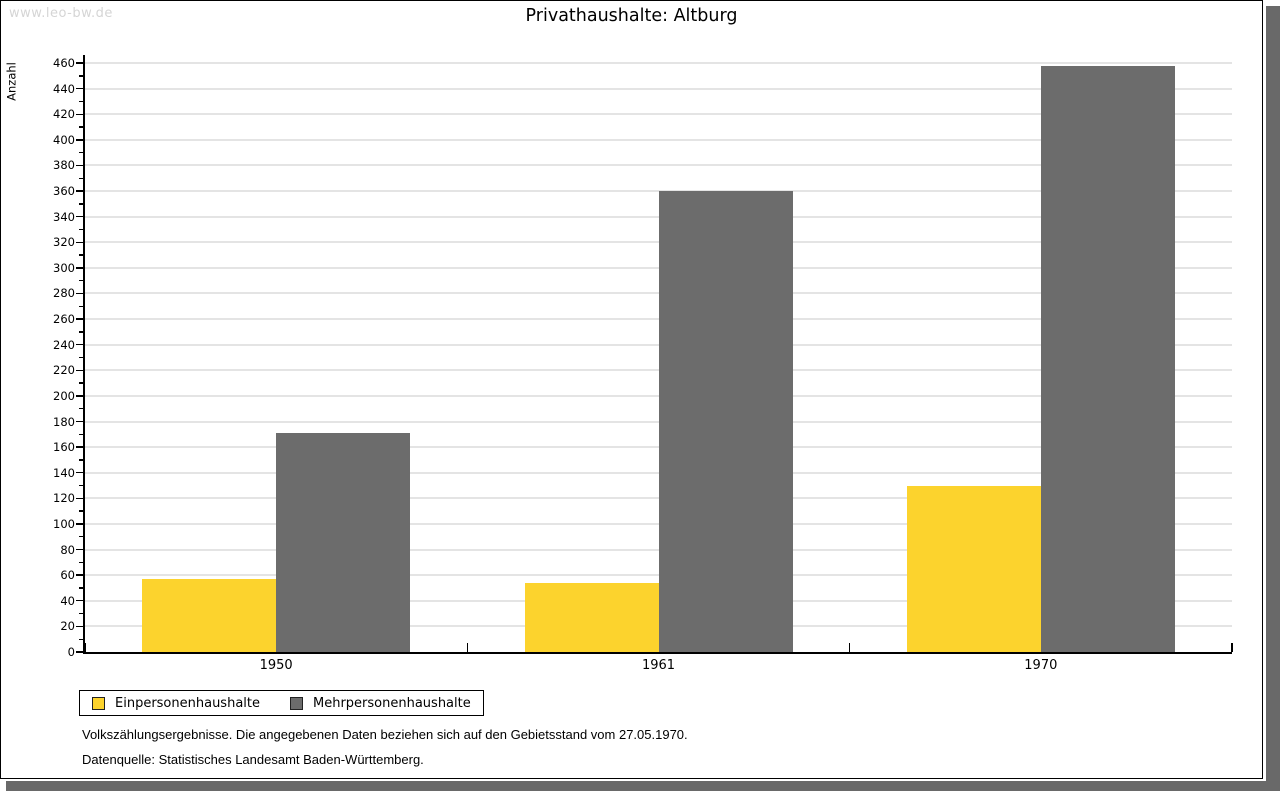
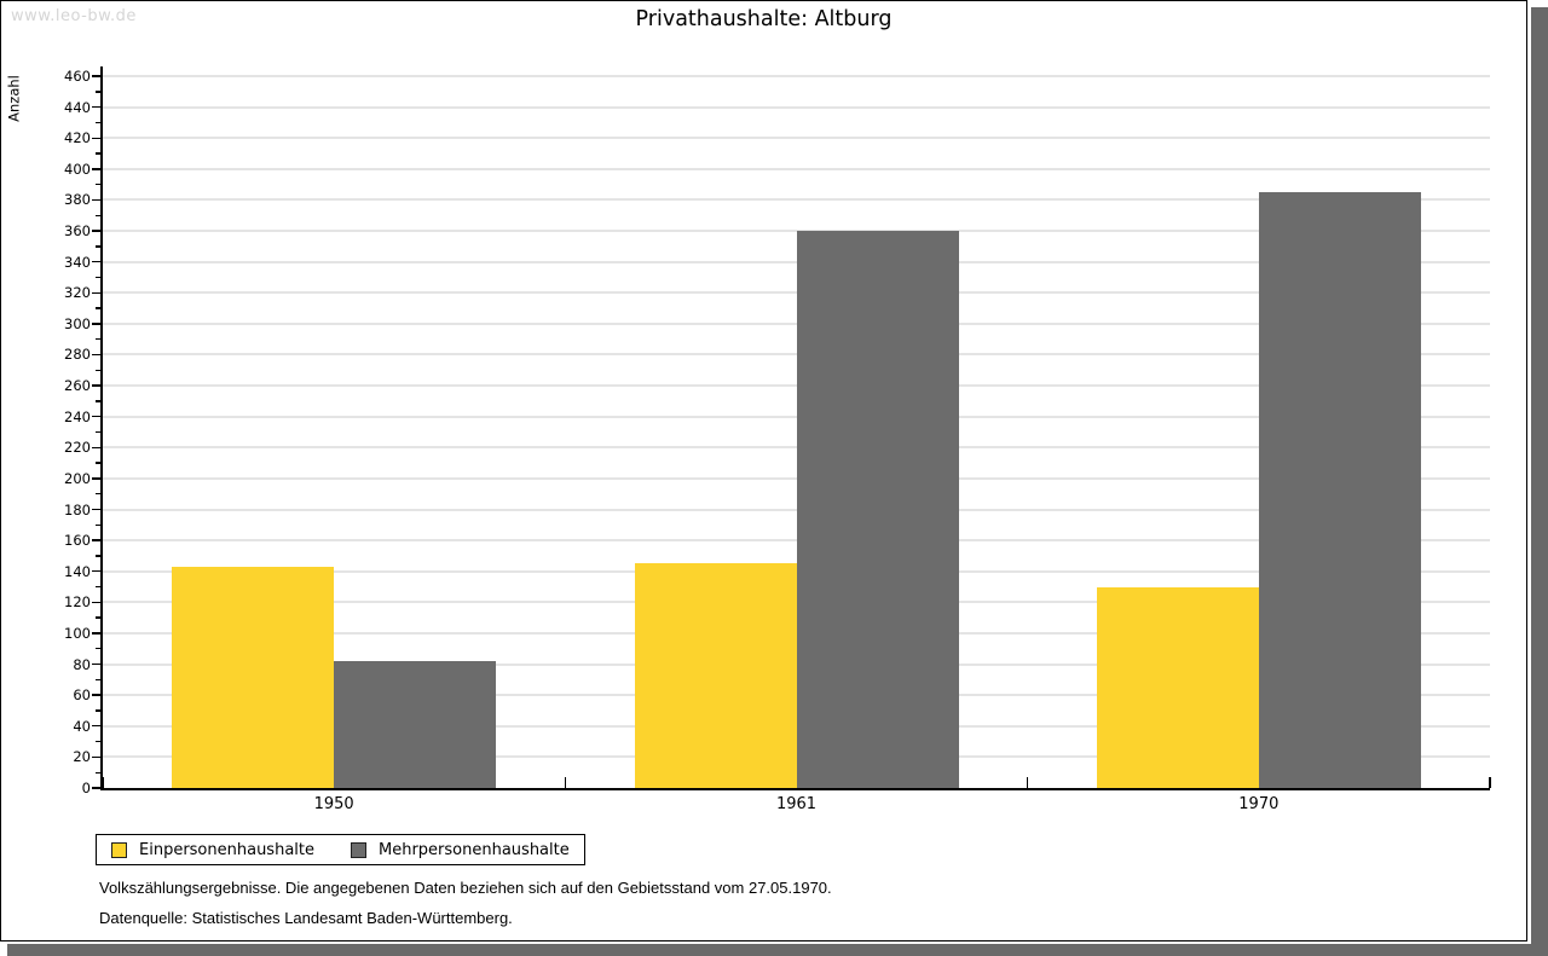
Einpersonenhaushalte/1950: 57 -> 143
Mehrpersonenhaushalte/1950: 171 -> 82
Einpersonenhaushalte/1961: 54 -> 145
Mehrpersonenhaushalte/1970: 458 -> 385
